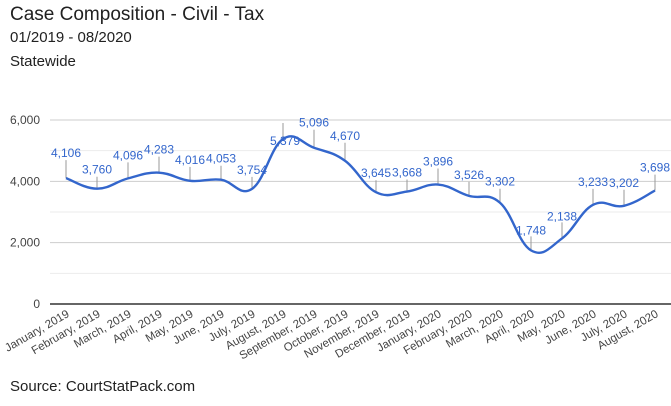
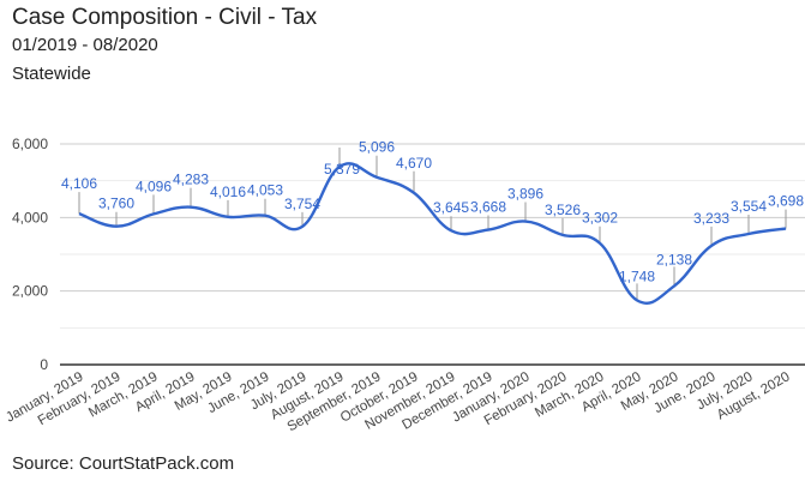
July, 2020: 3,202 -> 3,554
